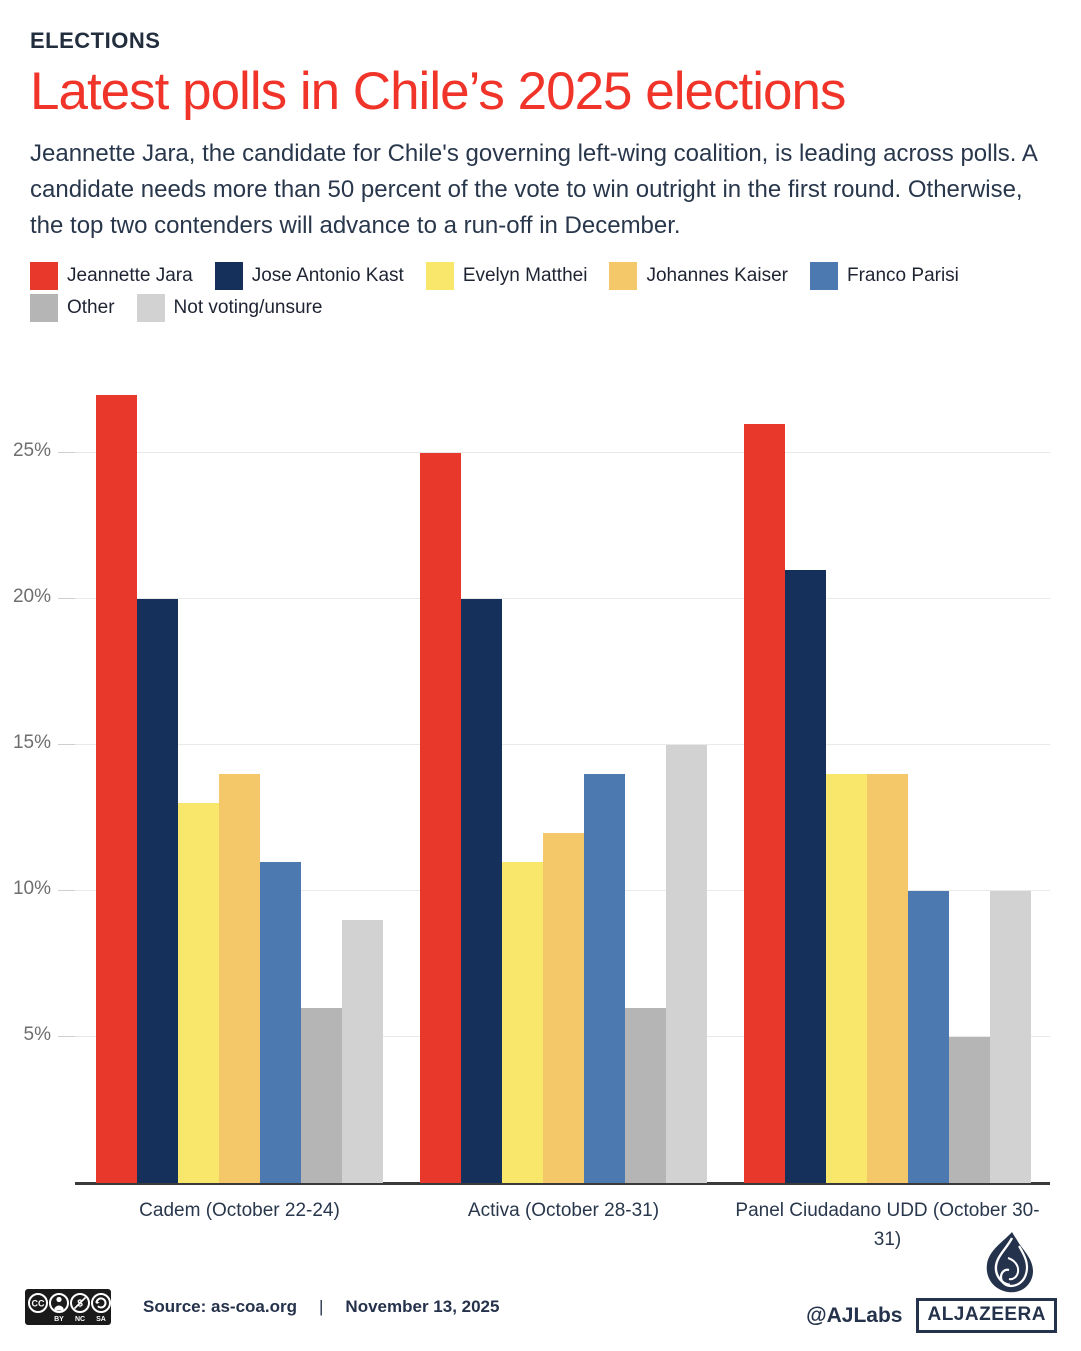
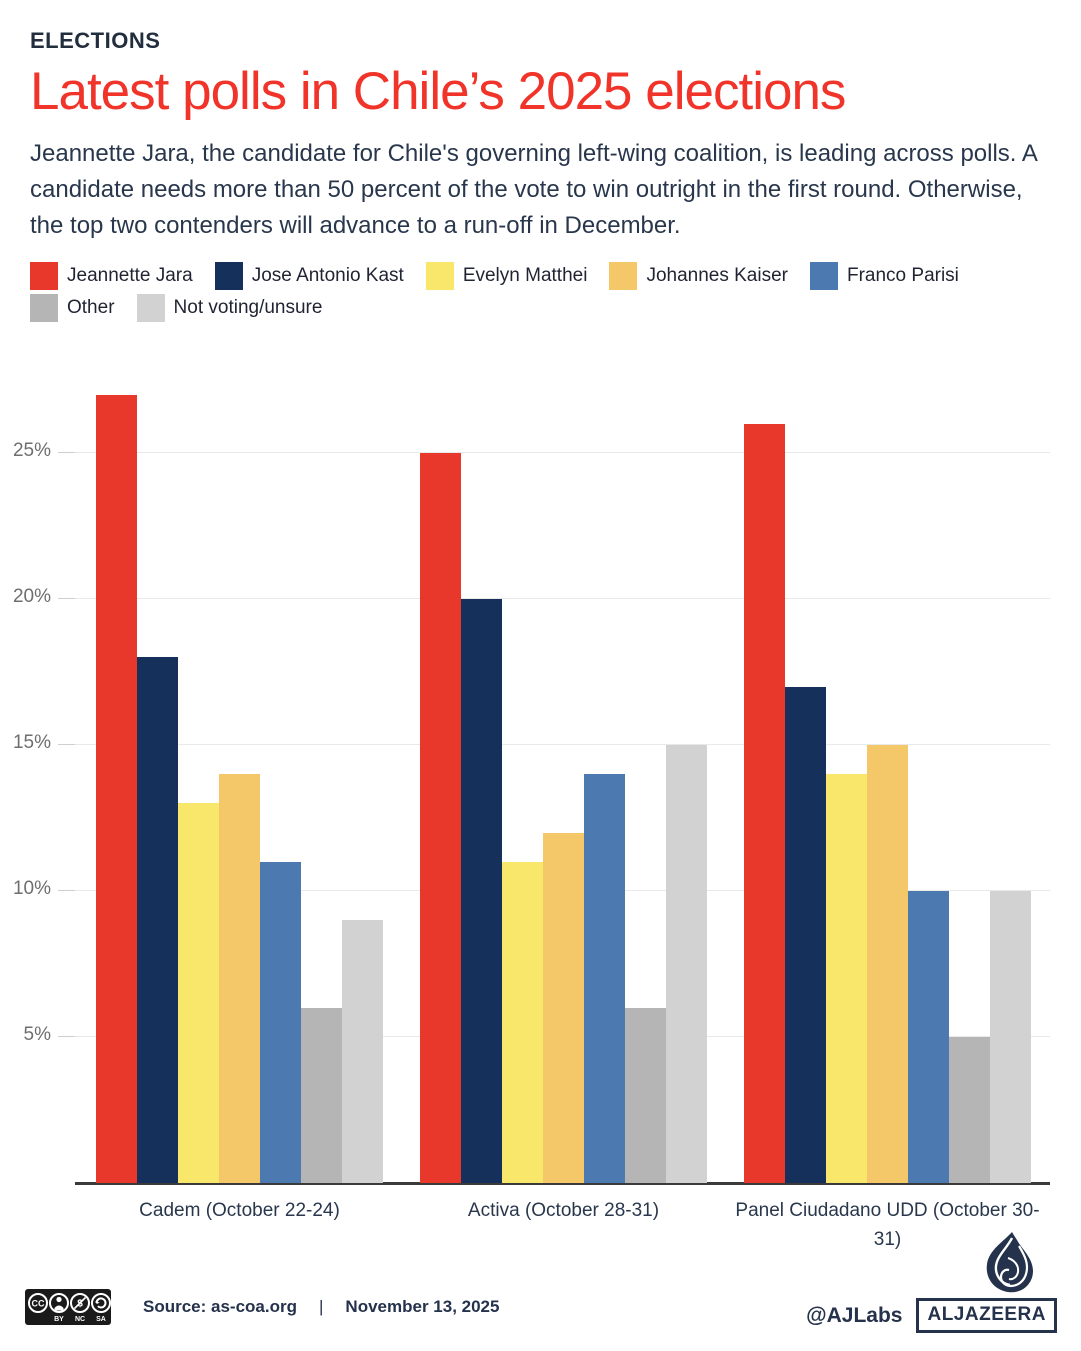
Jose Antonio Kast/Cadem (October 22-24): 20% -> 18%
Jose Antonio Kast/Panel Ciudadano UDD (October 30-31): 21% -> 17%
Johannes Kaiser/Panel Ciudadano UDD (October 30-31): 14% -> 15%
